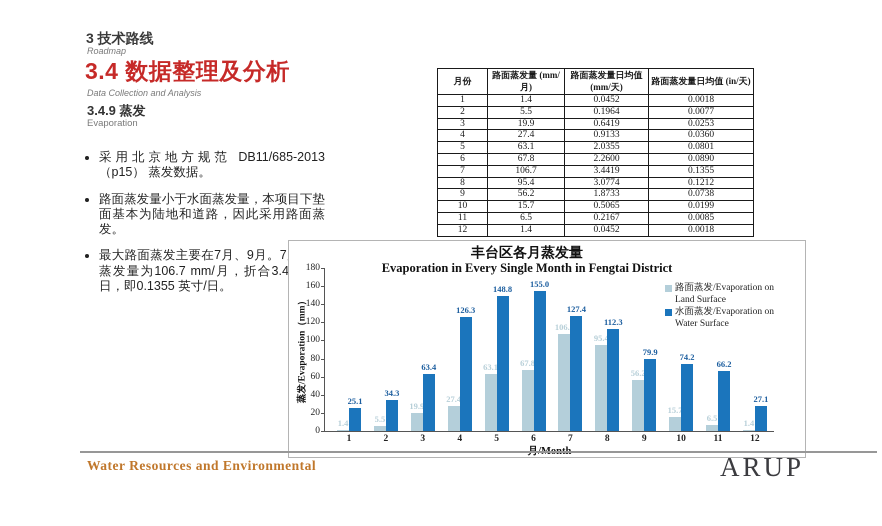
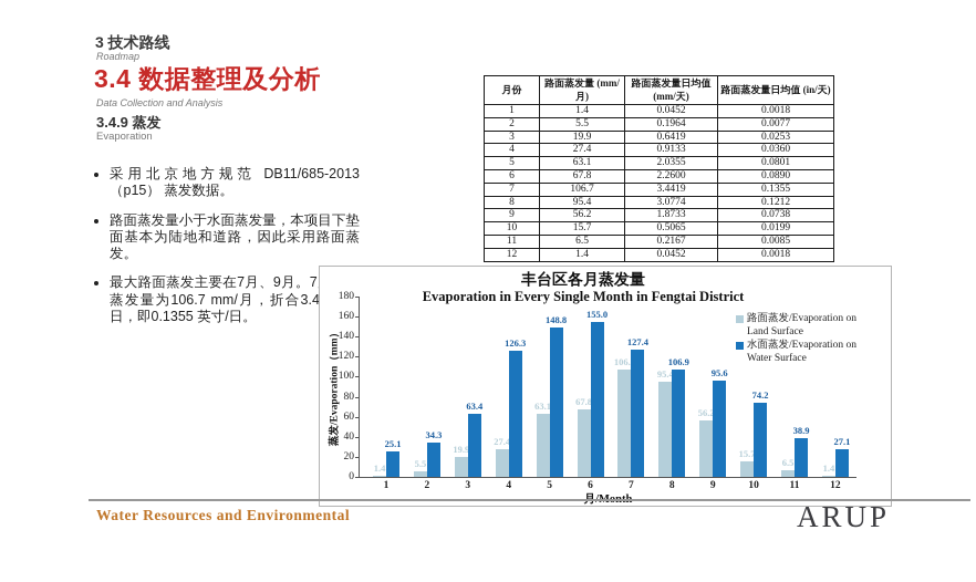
水面蒸发/Evaporation on Water Surface/8: 112.3 -> 106.9
水面蒸发/Evaporation on Water Surface/9: 79.9 -> 95.6
水面蒸发/Evaporation on Water Surface/11: 66.2 -> 38.9
